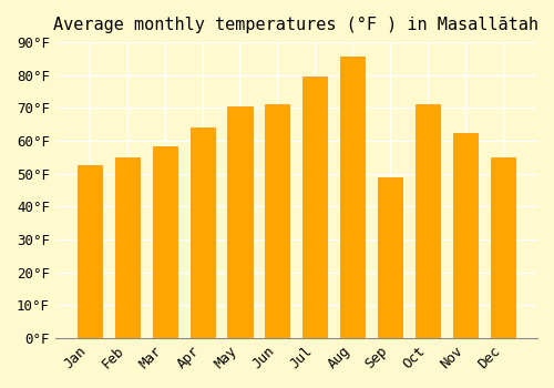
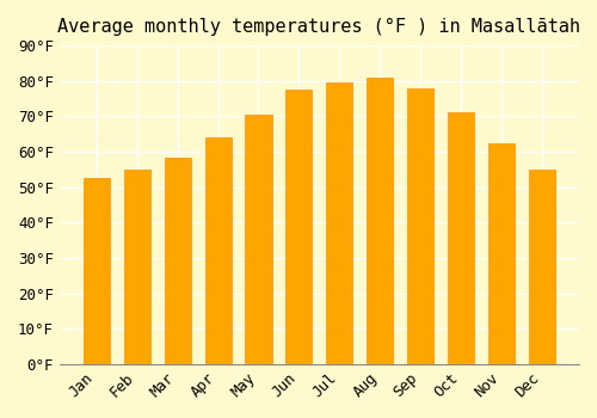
Jun: 71.0°F -> 77.5°F
Aug: 85.5°F -> 81.0°F
Sep: 49.0°F -> 78.0°F
